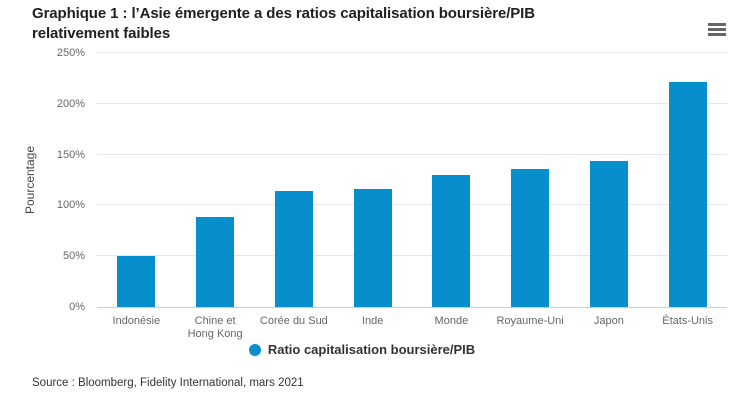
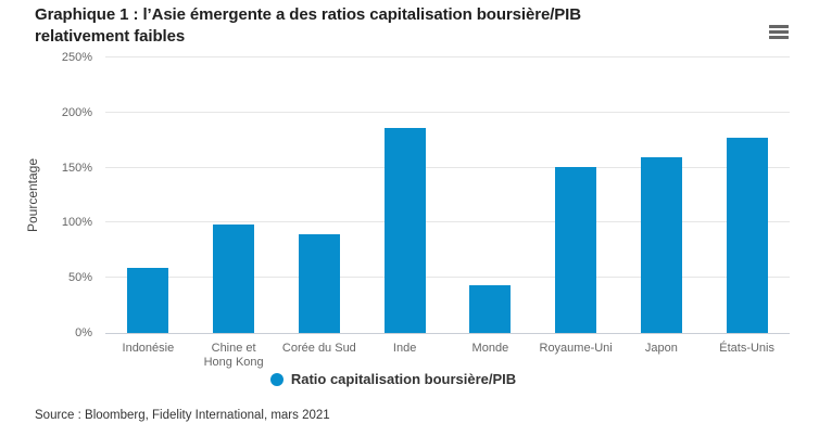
Indonésie: 50% -> 59%
Chine et Hong Kong: 89% -> 98%
Corée du Sud: 114% -> 90%
Inde: 116% -> 186%
Monde: 130% -> 43%
Royaume-Uni: 136% -> 151%
Japon: 144% -> 159%
États-Unis: 221% -> 177%
